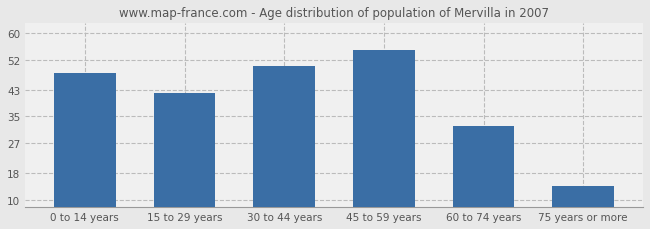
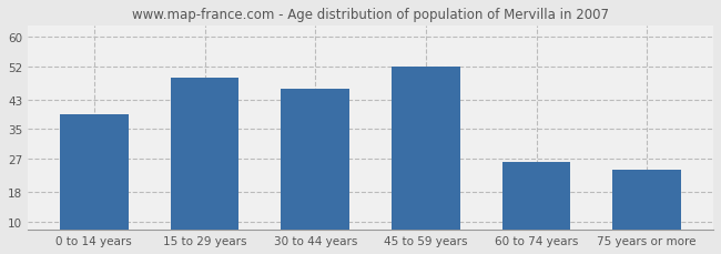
0 to 14 years: 48 -> 39
15 to 29 years: 42 -> 49
30 to 44 years: 50 -> 46
45 to 59 years: 55 -> 52
60 to 74 years: 32 -> 26
75 years or more: 14 -> 24
